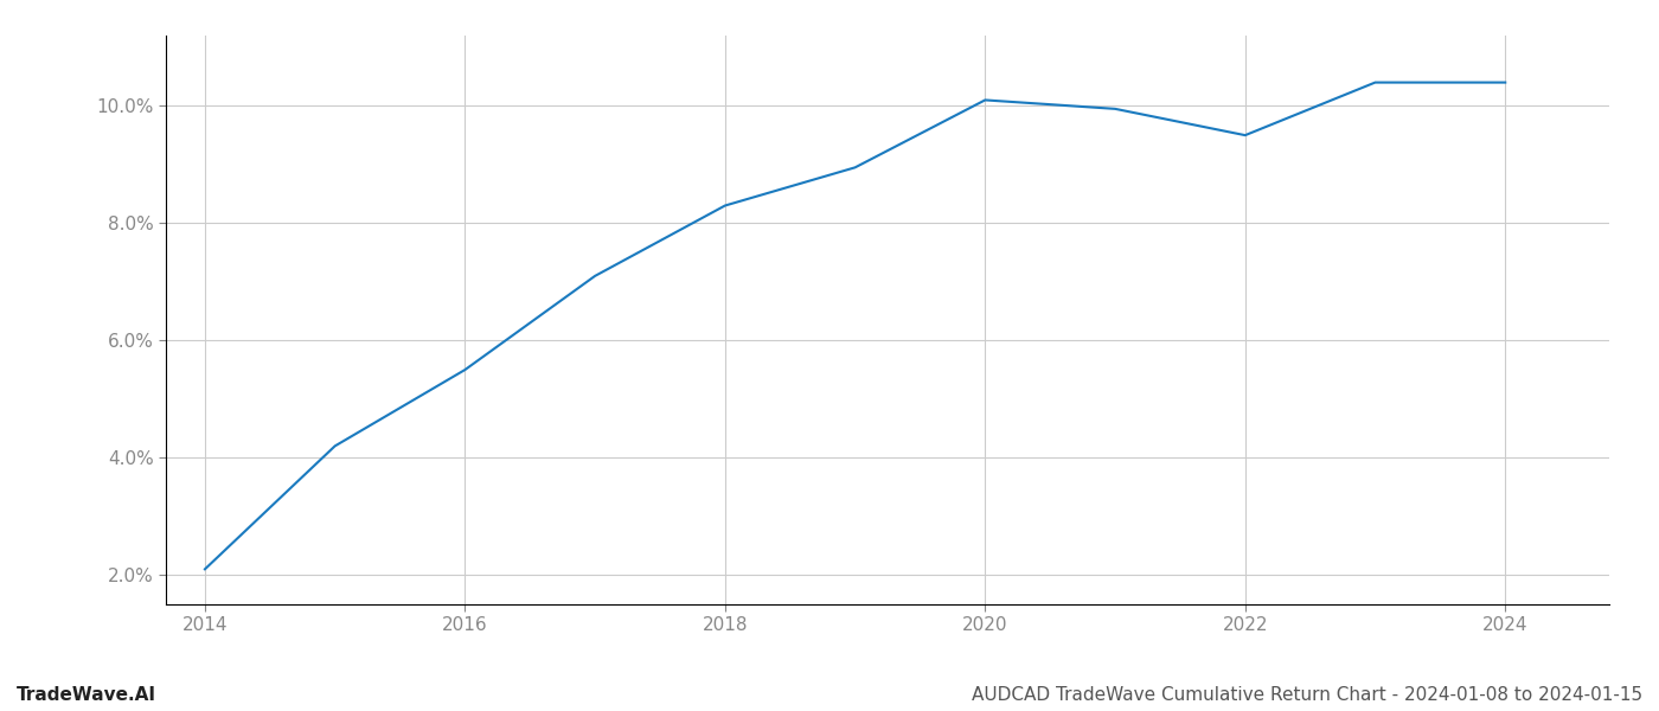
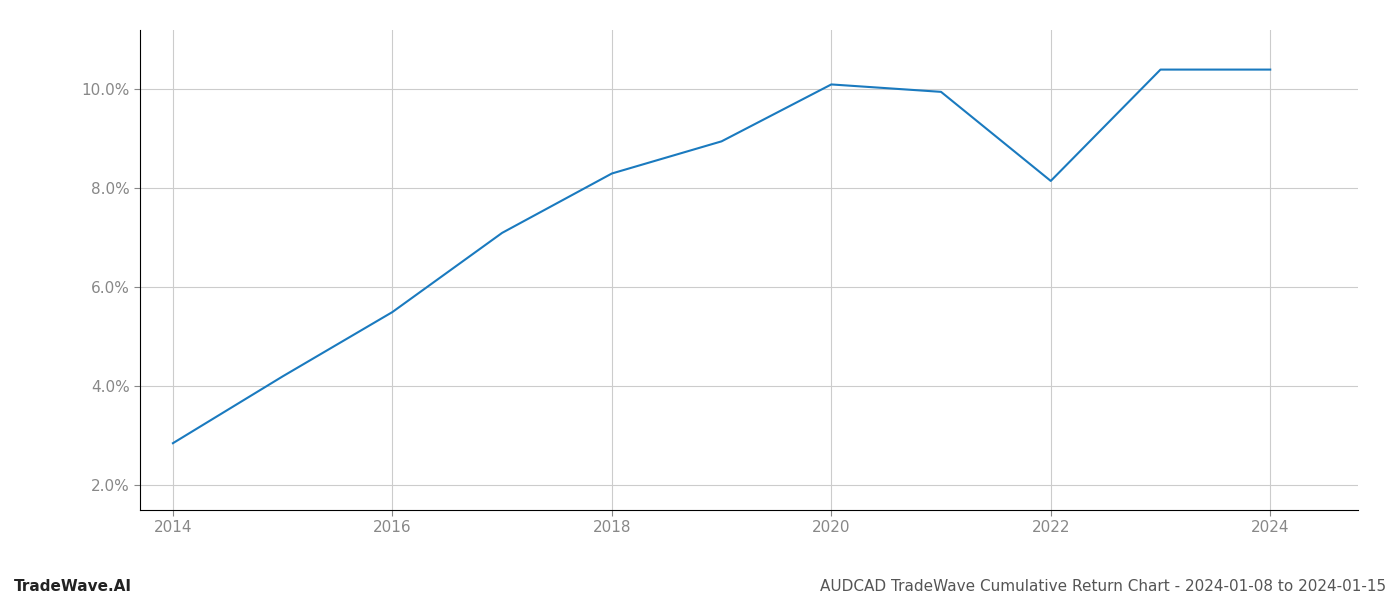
2014: 2.10% -> 2.85%
2022: 9.50% -> 8.15%
